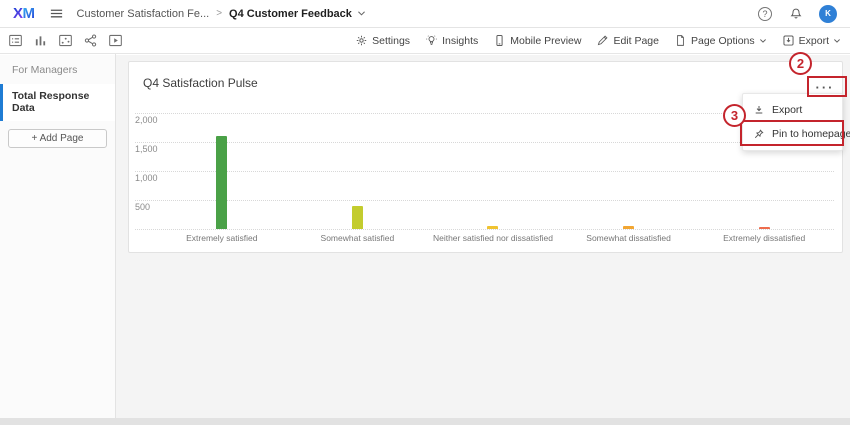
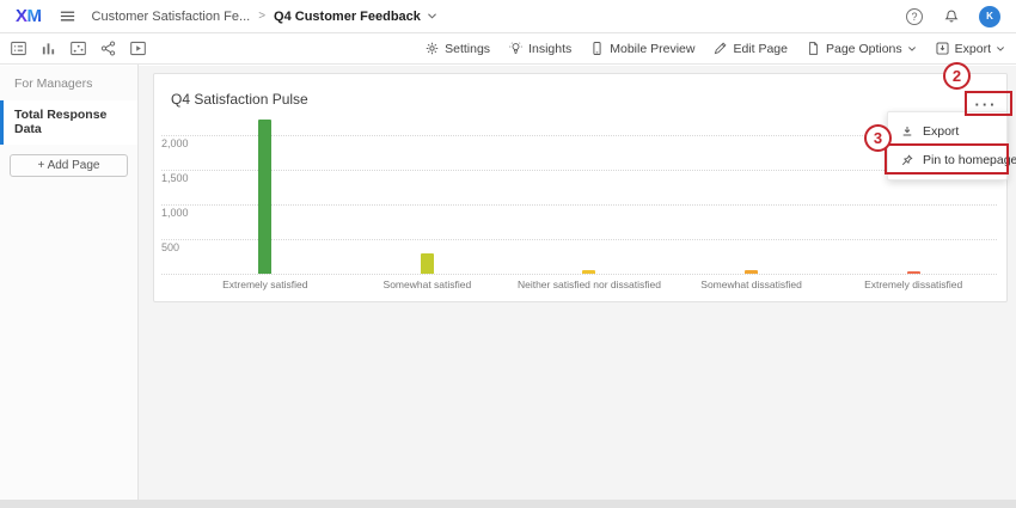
Extremely satisfied: 1600 -> 2200
Somewhat satisfied: 400 -> 300
